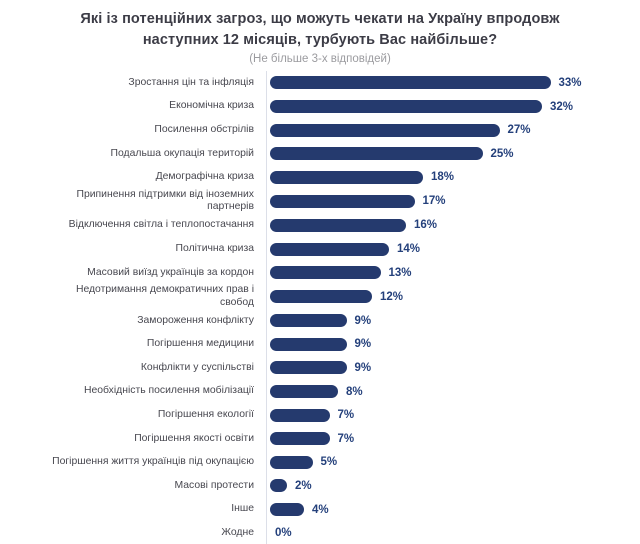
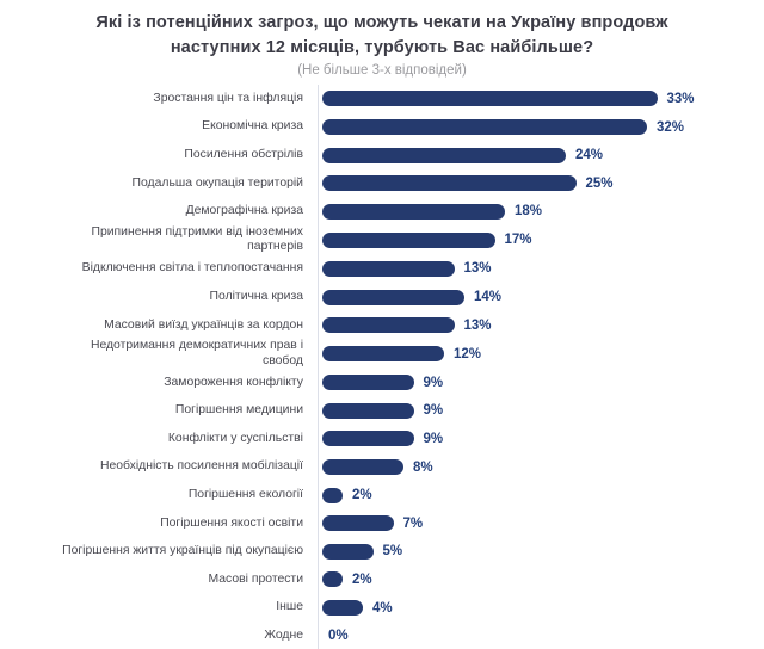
Посилення обстрілів: 27% -> 24%
Відключення світла і теплопостачання: 16% -> 13%
Погіршення екології: 7% -> 2%
